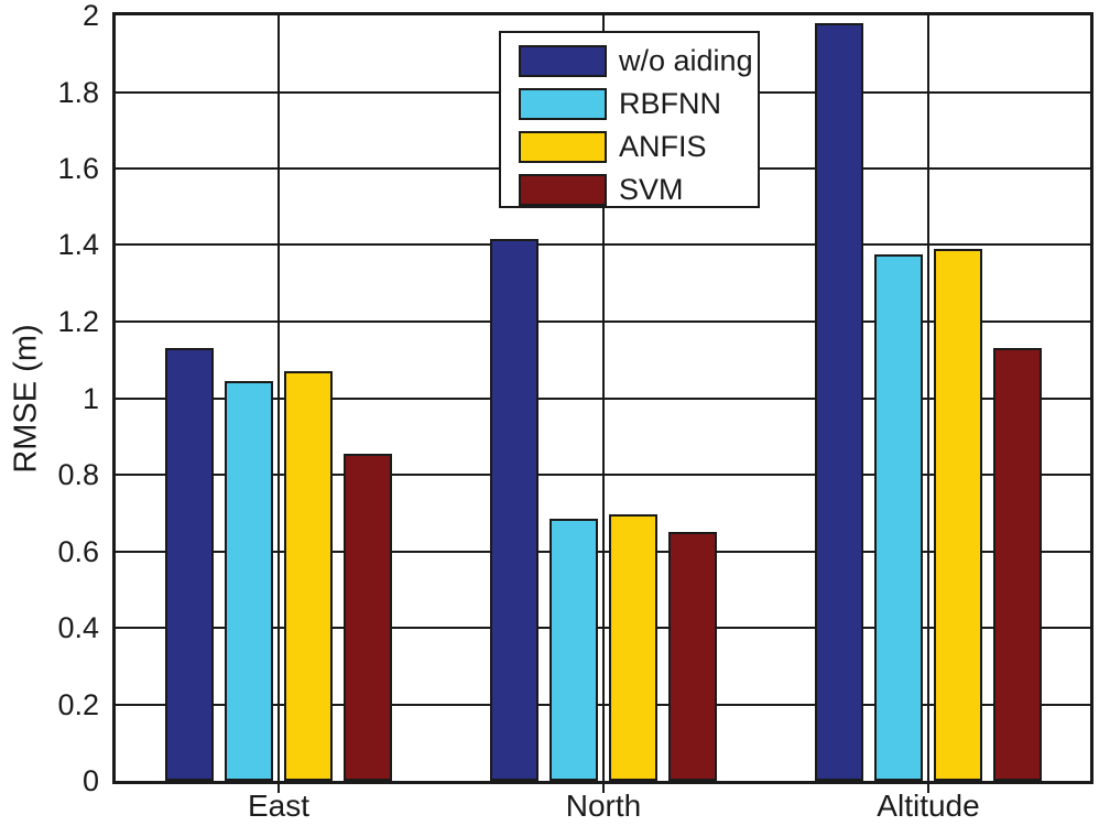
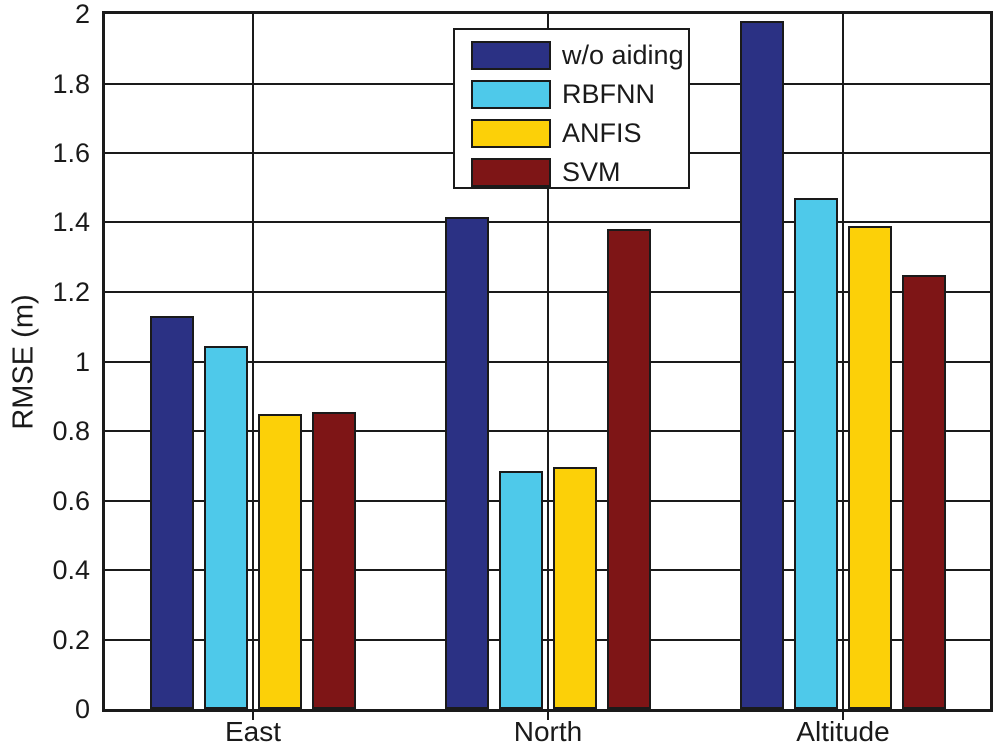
ANFIS/East: 1.07 -> 0.85
SVM/North: 0.65 -> 1.38
RBFNN/Altitude: 1.38 -> 1.47
SVM/Altitude: 1.13 -> 1.25
